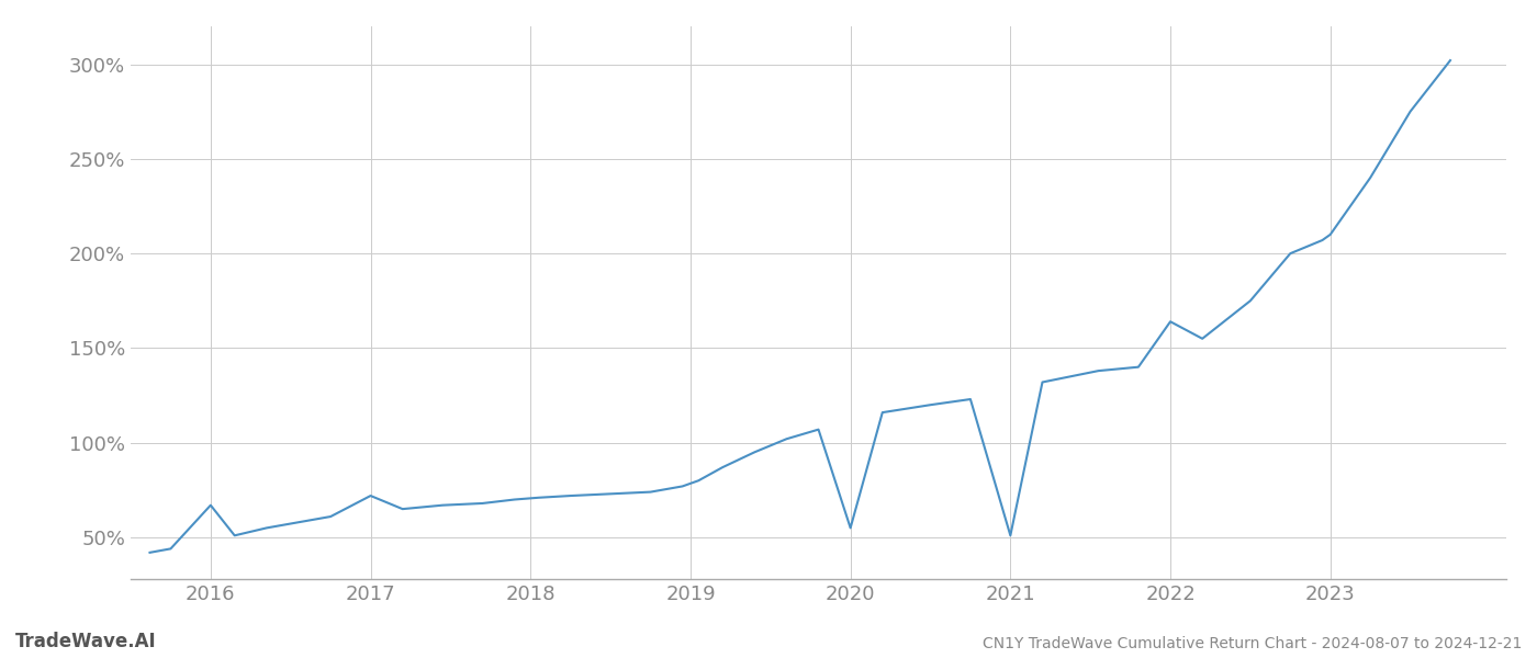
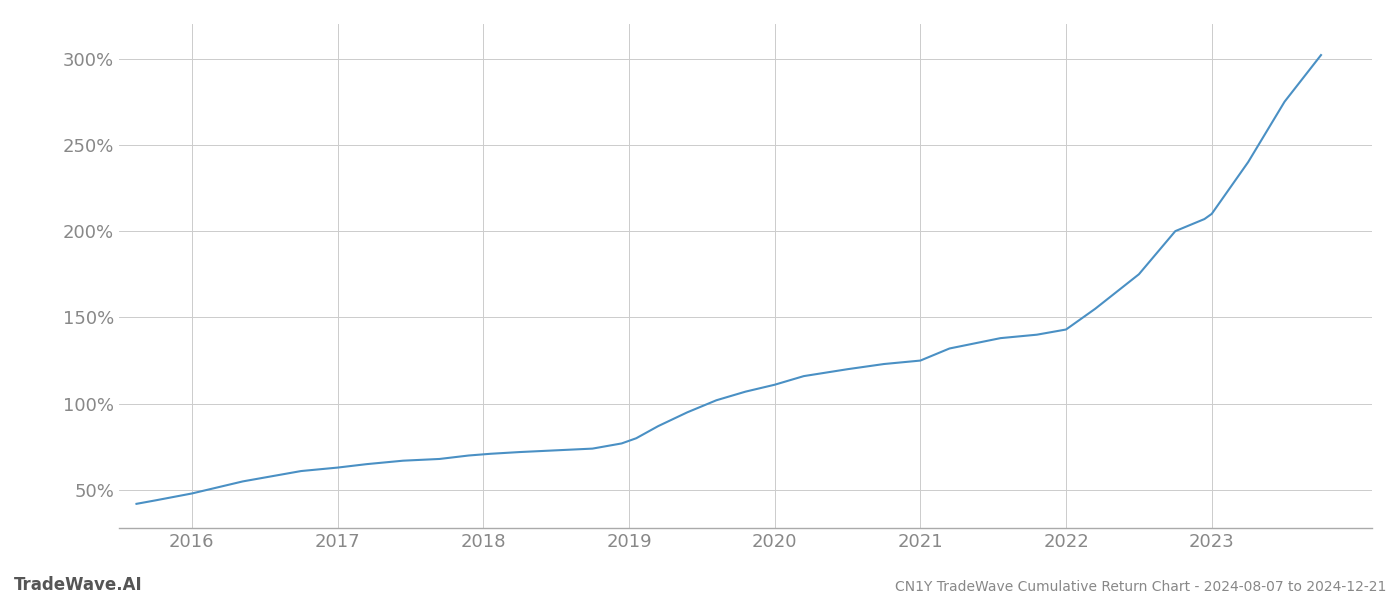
2016: 67% -> 48%
2017: 72% -> 63%
2020: 55% -> 111%
2021: 51% -> 125%
2022: 164% -> 143%
